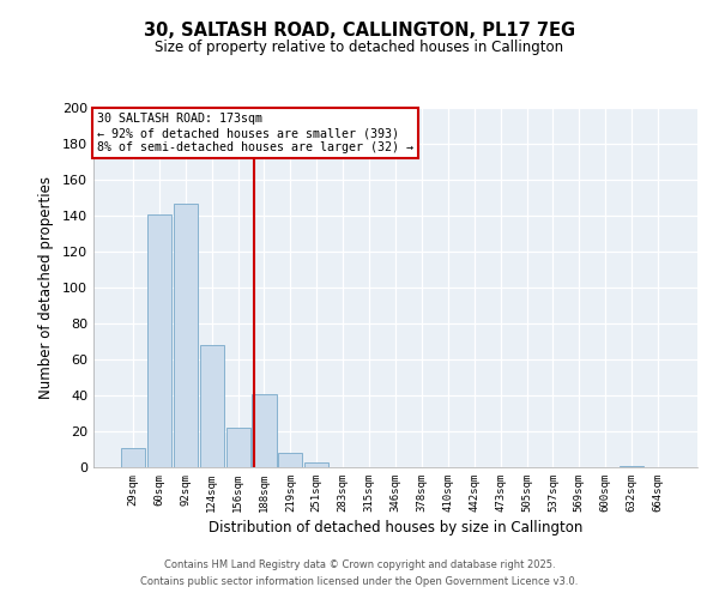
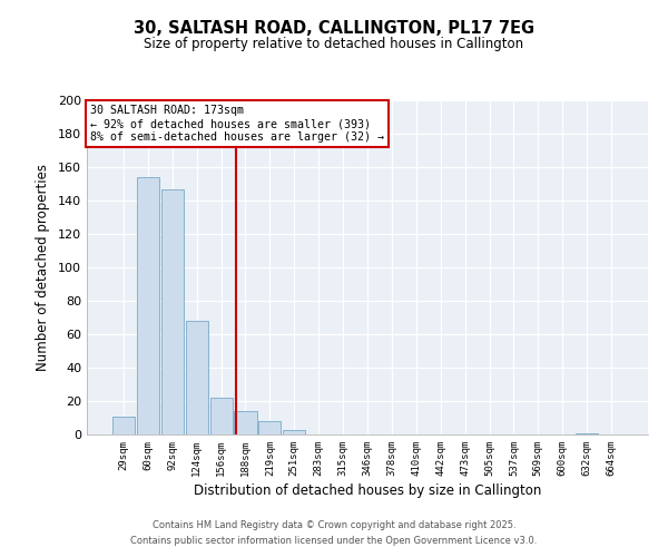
60sqm: 141 -> 154
188sqm: 41 -> 14
